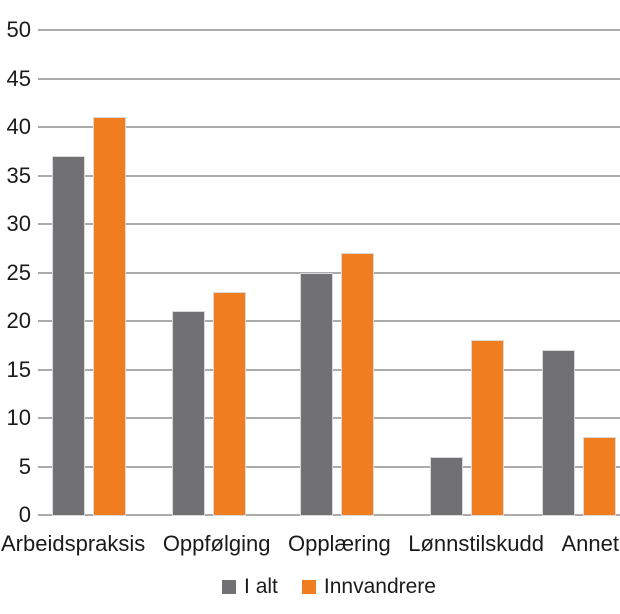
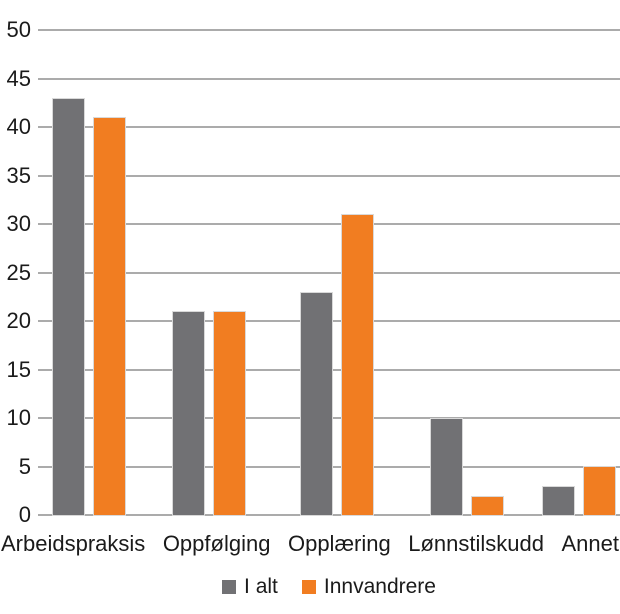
I alt/Arbeidspraksis: 37 -> 43
Innvandrere/Oppfølging: 23 -> 21
I alt/Opplæring: 25 -> 23
Innvandrere/Opplæring: 27 -> 31
I alt/Lønnstilskudd: 6 -> 10
Innvandrere/Lønnstilskudd: 18 -> 2
I alt/Annet: 17 -> 3
Innvandrere/Annet: 8 -> 5
